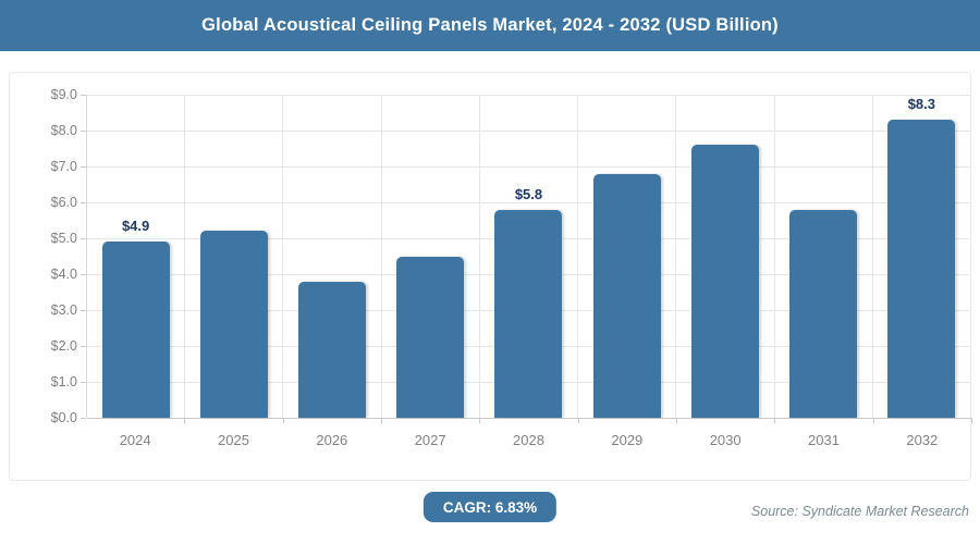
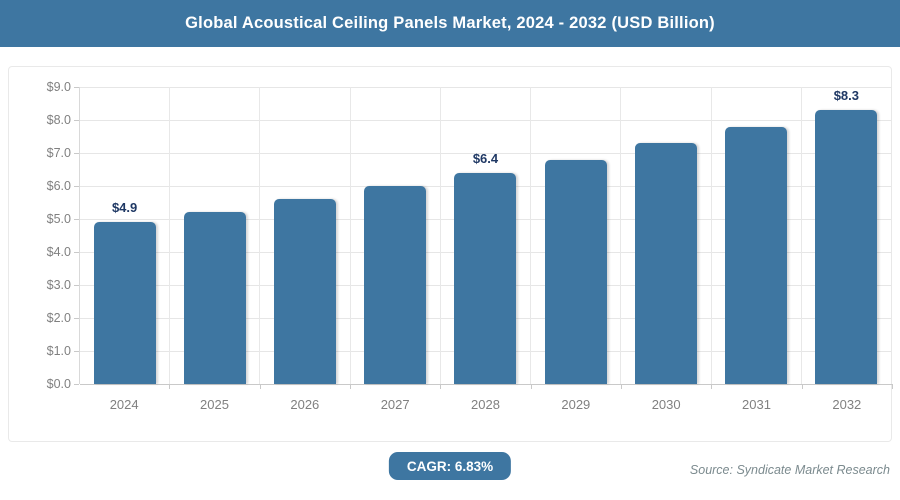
2026: $3.8 -> $5.6
2027: $4.5 -> $6.0
2028: $5.8 -> $6.4
2030: $7.6 -> $7.3
2031: $5.8 -> $7.8
